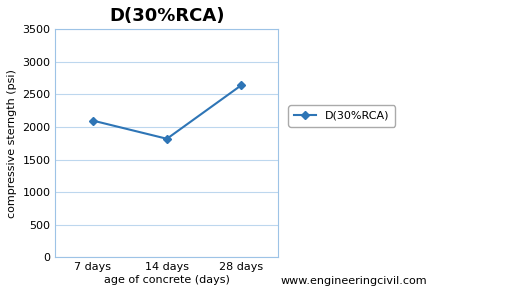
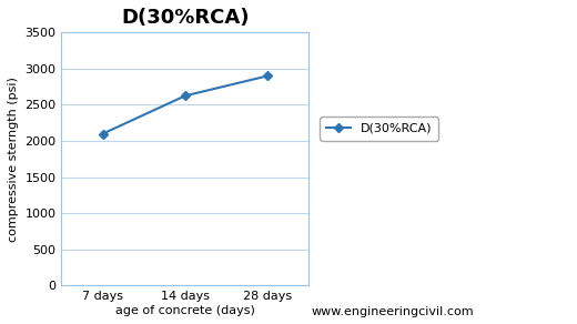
14 days: 1820 -> 2620
28 days: 2640 -> 2900
